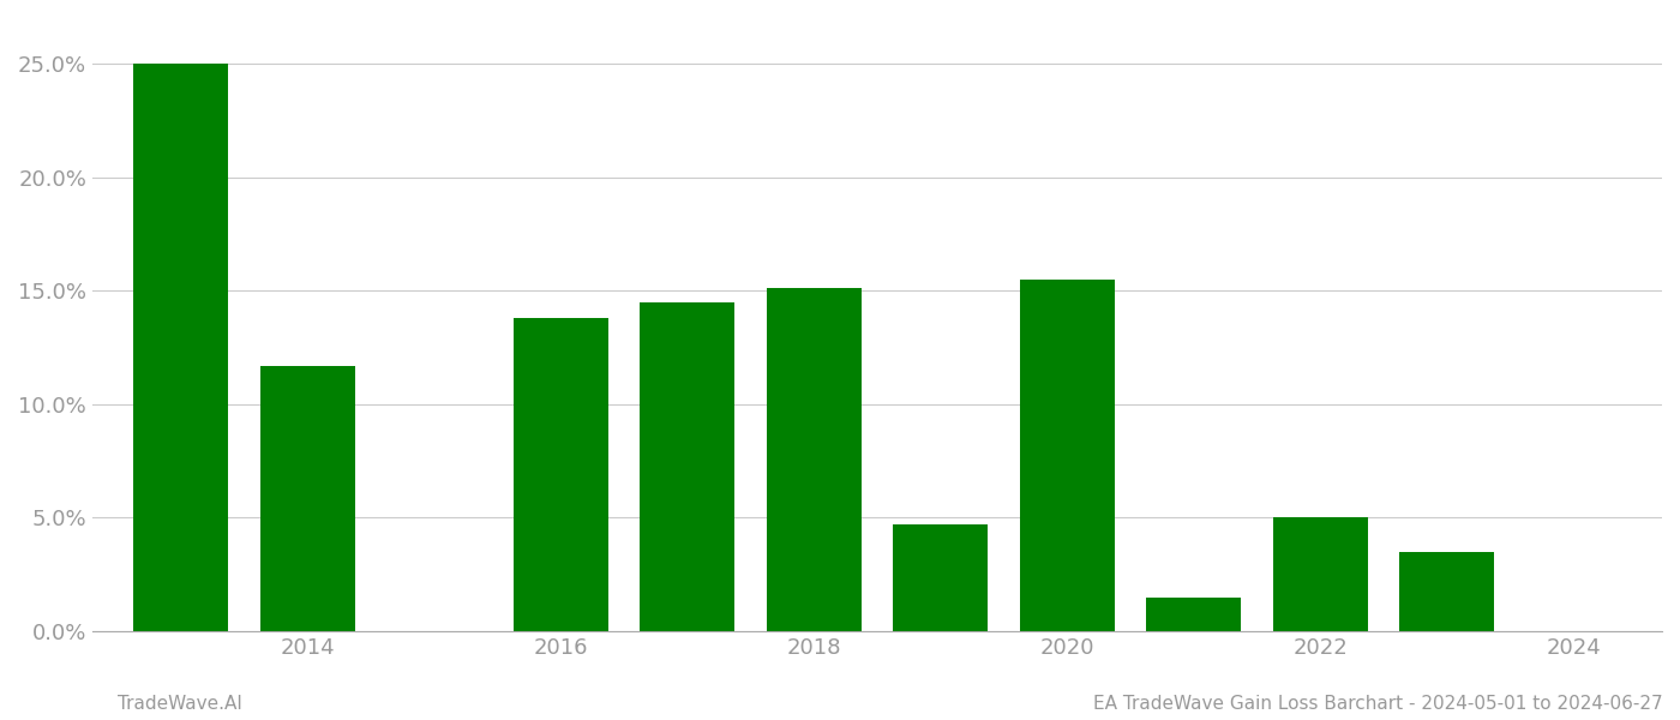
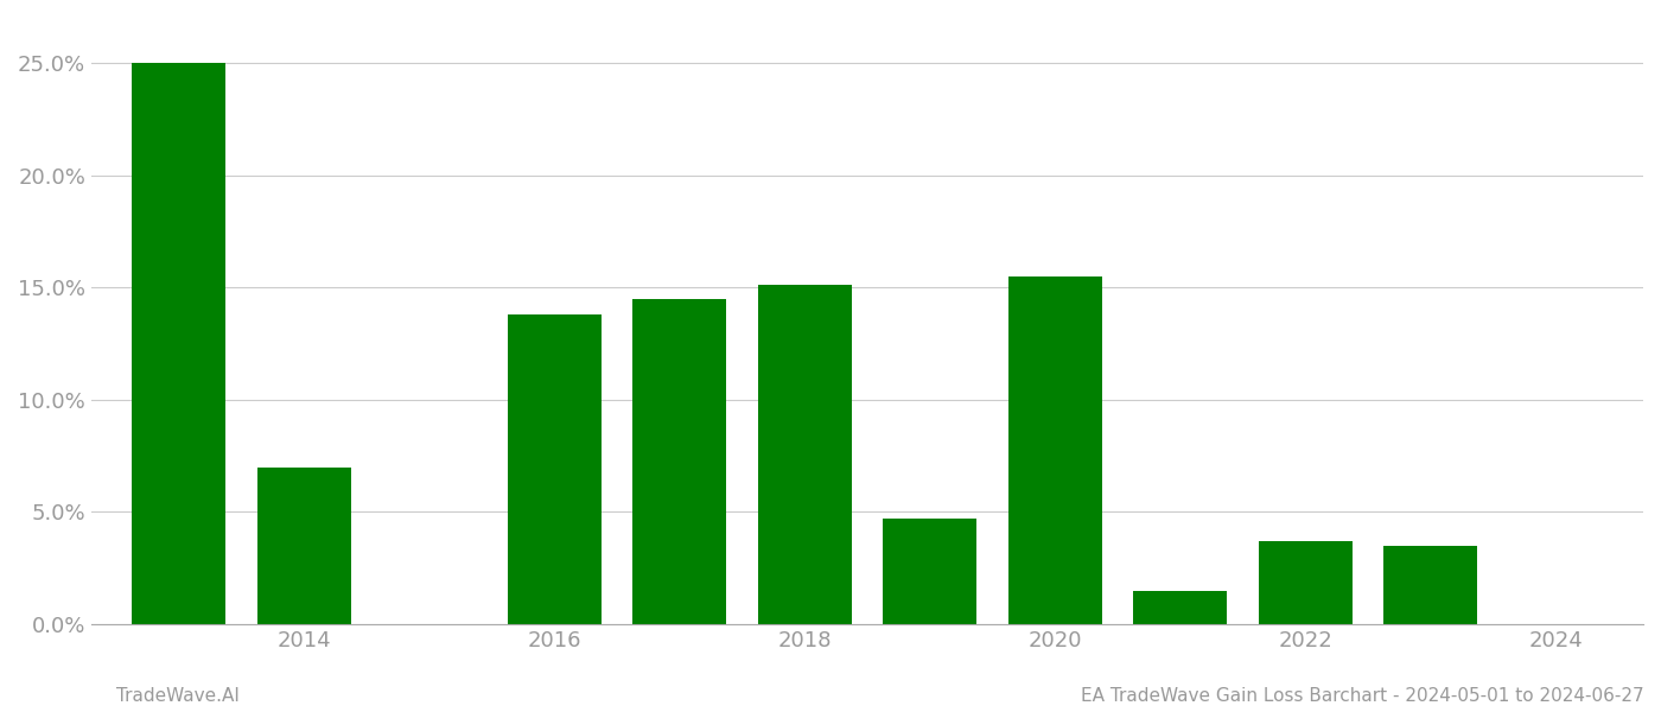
2014: 11.7% -> 7.0%
2022: 5.0% -> 3.7%
